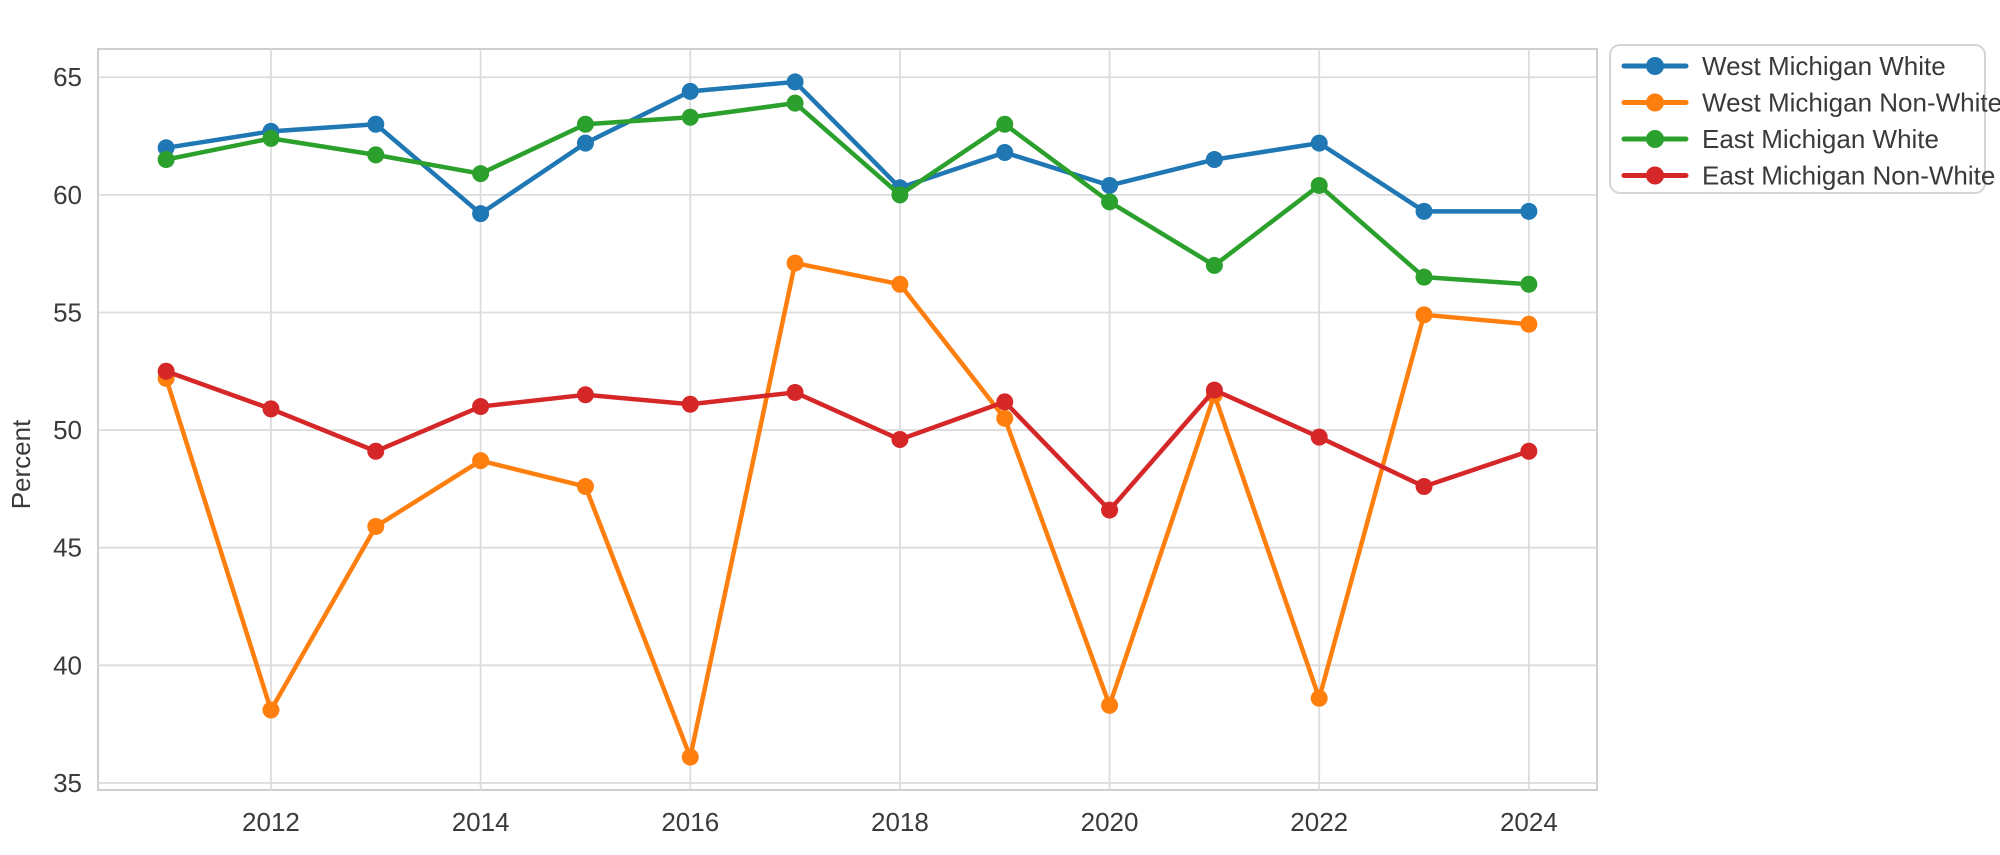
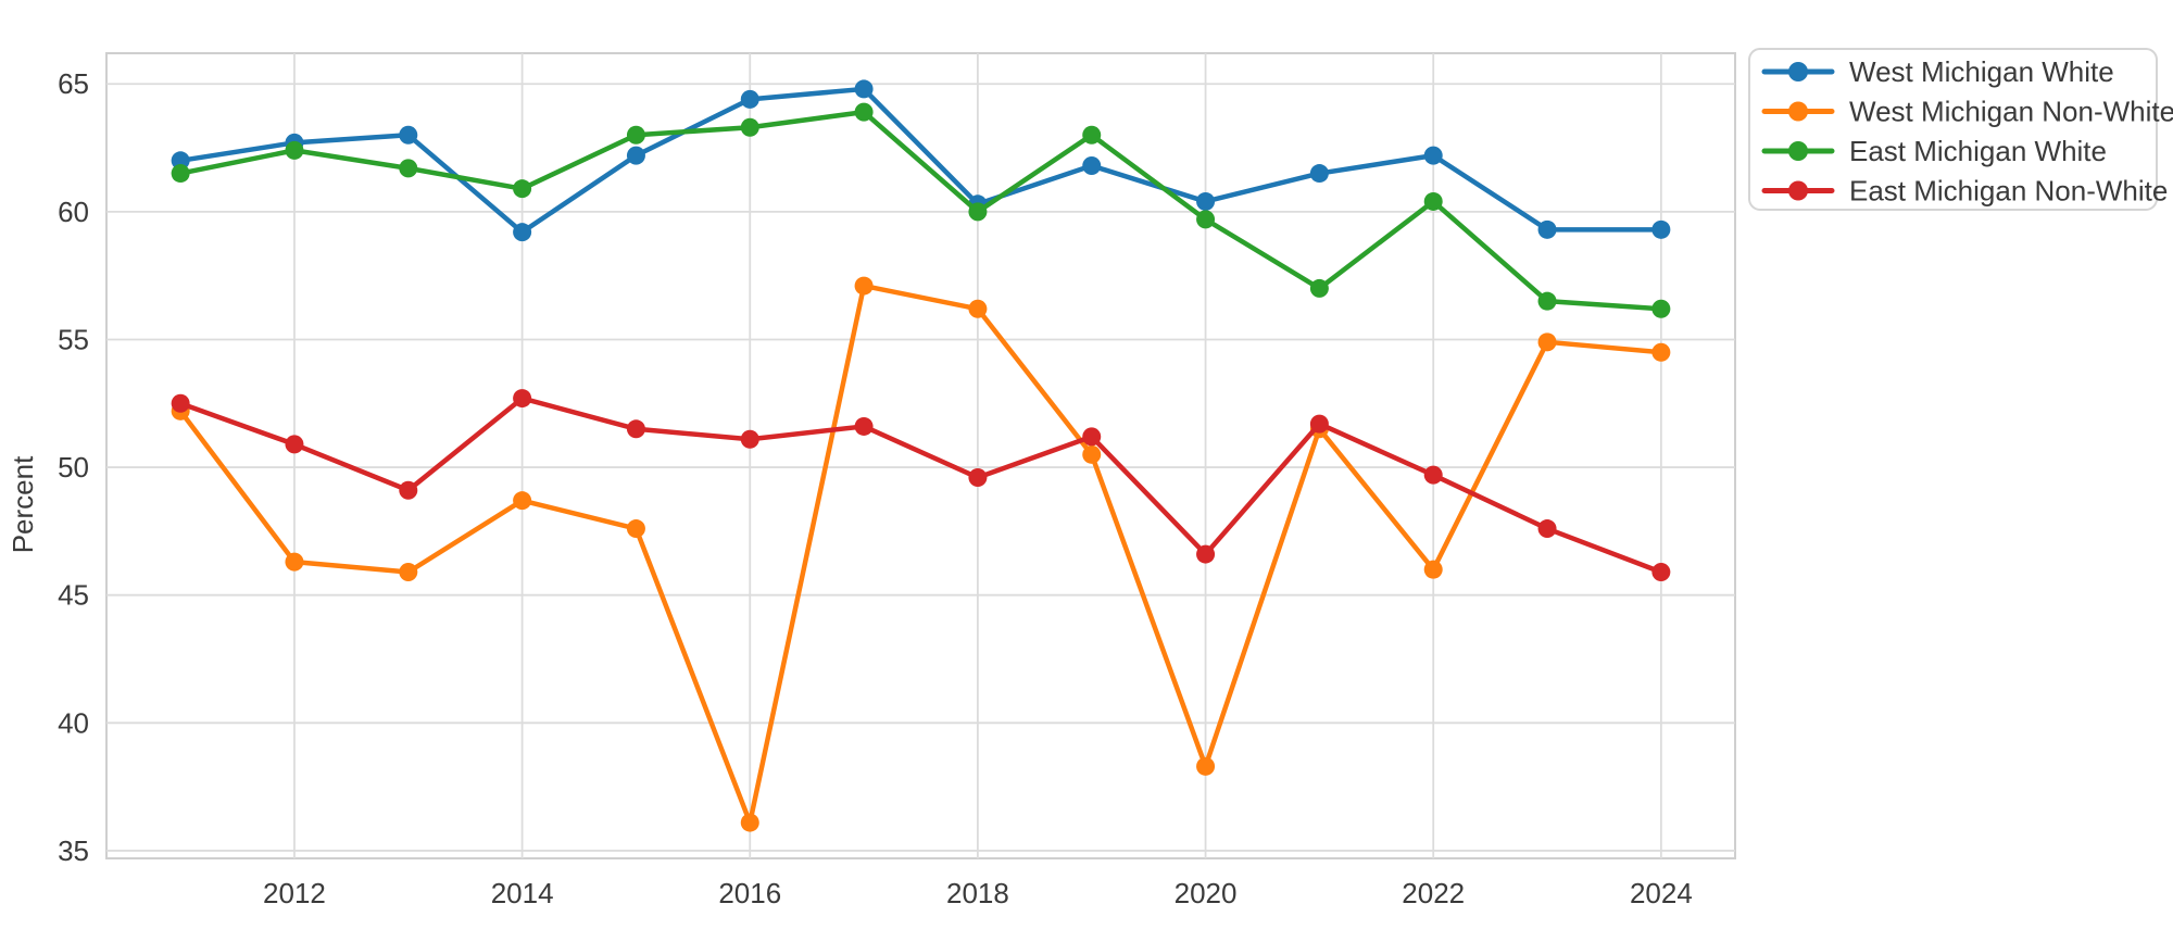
West Michigan Non-White/2012: 38.1 -> 46.3
East Michigan Non-White/2014: 51.0 -> 52.7
West Michigan Non-White/2022: 38.6 -> 46.0
East Michigan Non-White/2024: 49.1 -> 45.9
